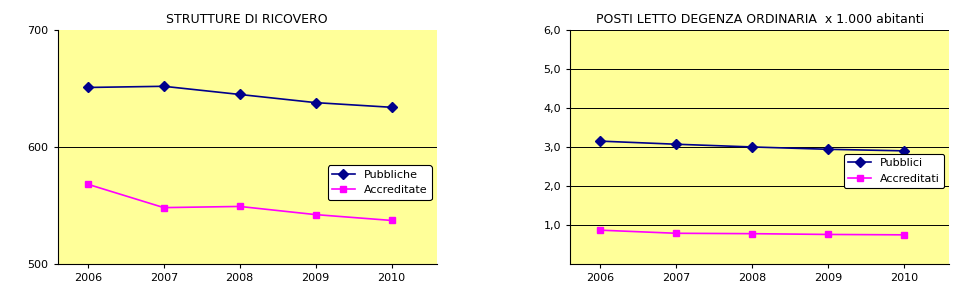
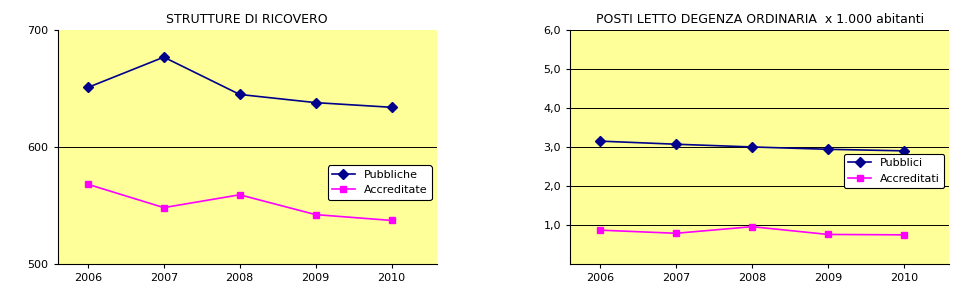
STRUTTURE DI RICOVERO/Pubbliche/2007: 652 -> 677
STRUTTURE DI RICOVERO/Accreditate/2008: 549 -> 559
POSTI LETTO DEGENZA ORDINARIA x 1.000 abitanti/Accreditati/2008: 0,77 -> 0,95
